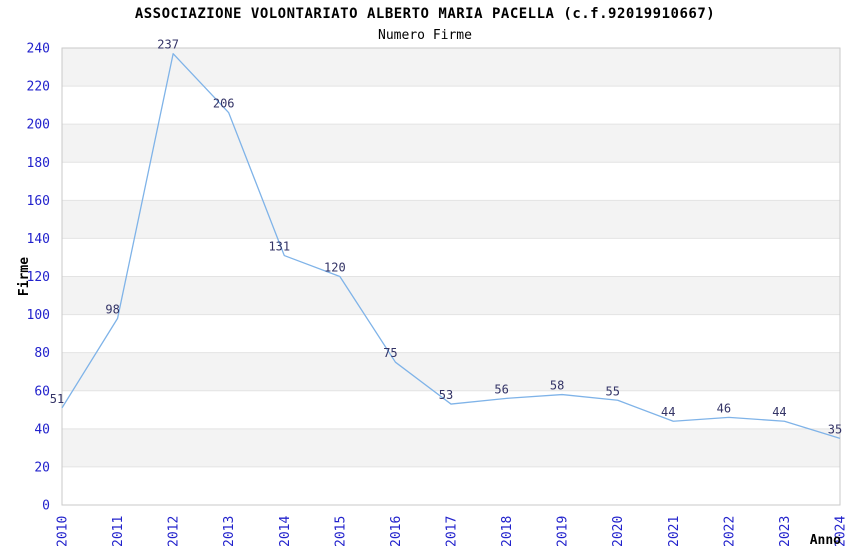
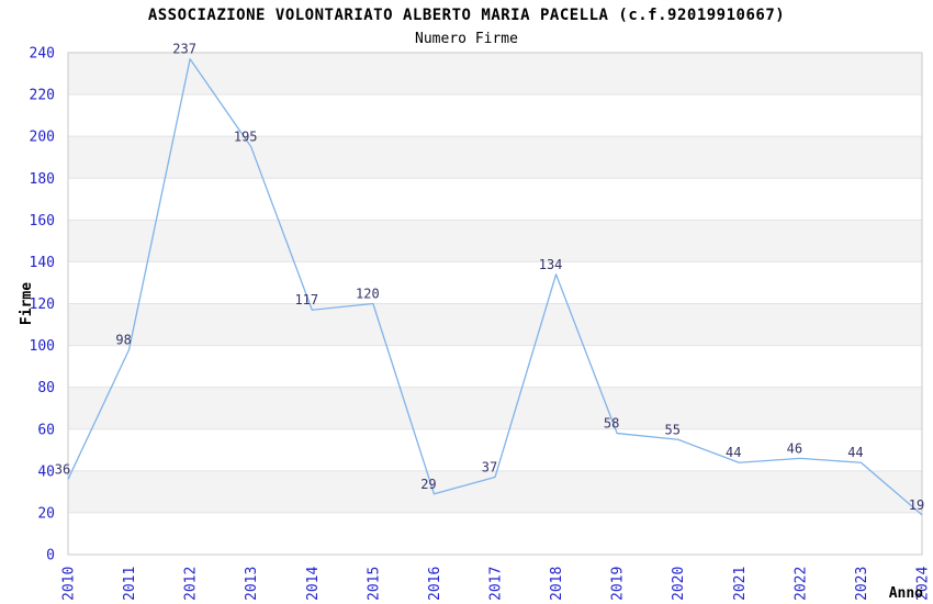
2010: 51 -> 36
2013: 206 -> 195
2014: 131 -> 117
2016: 75 -> 29
2017: 53 -> 37
2018: 56 -> 134
2024: 35 -> 19
